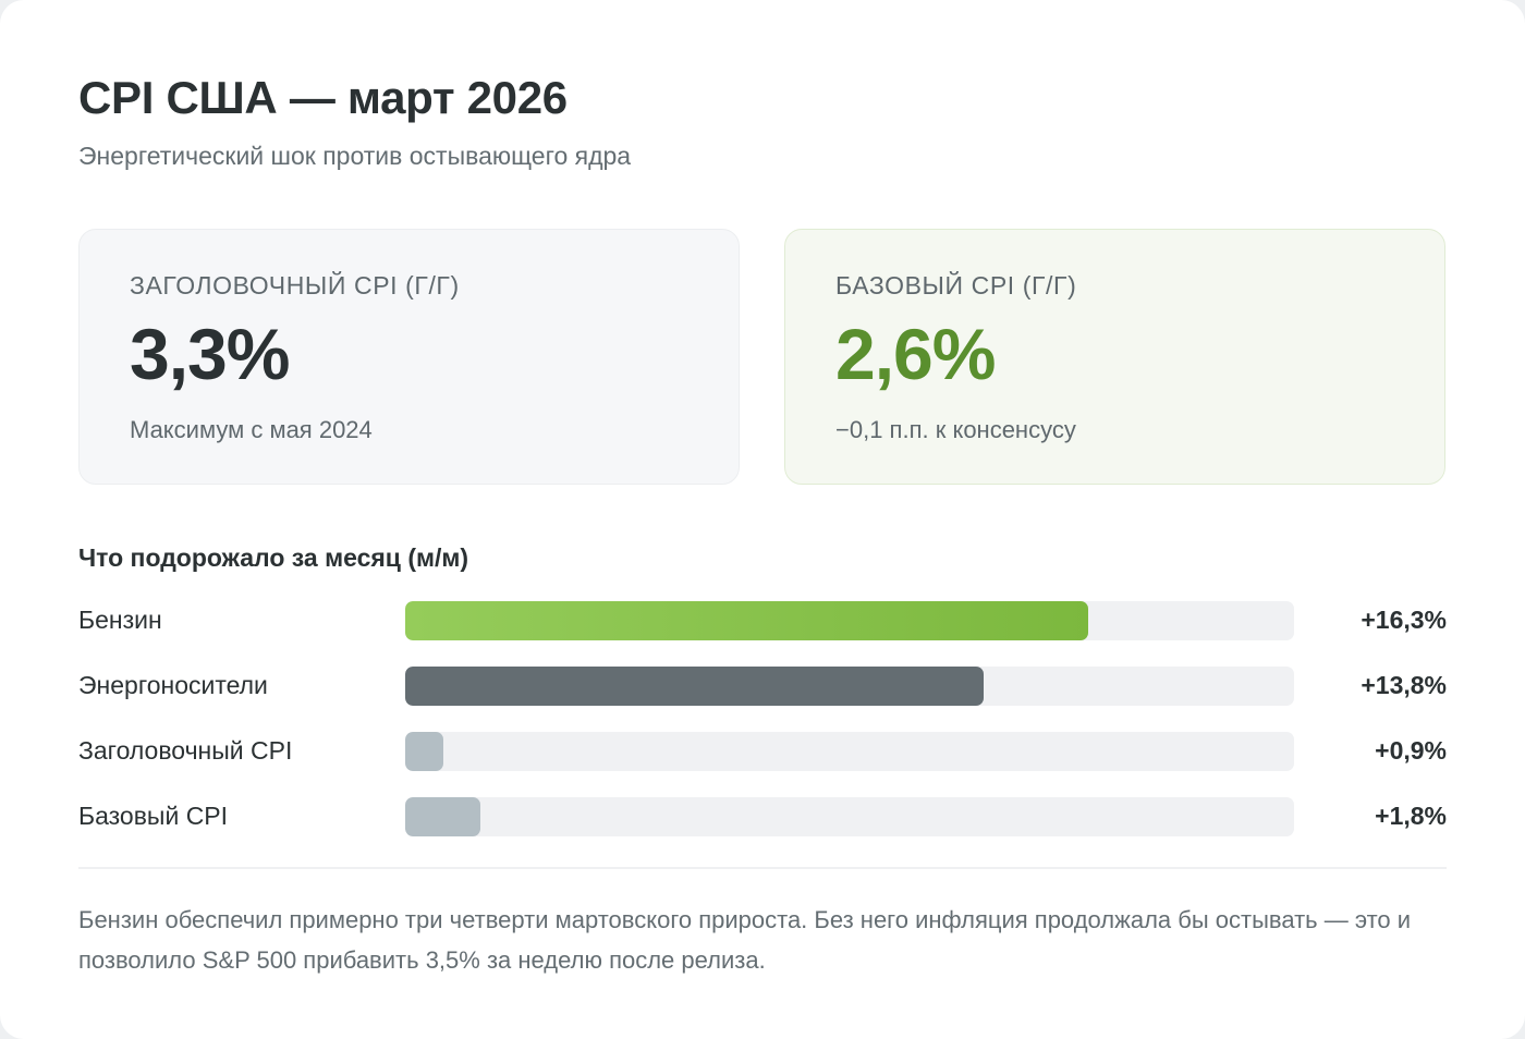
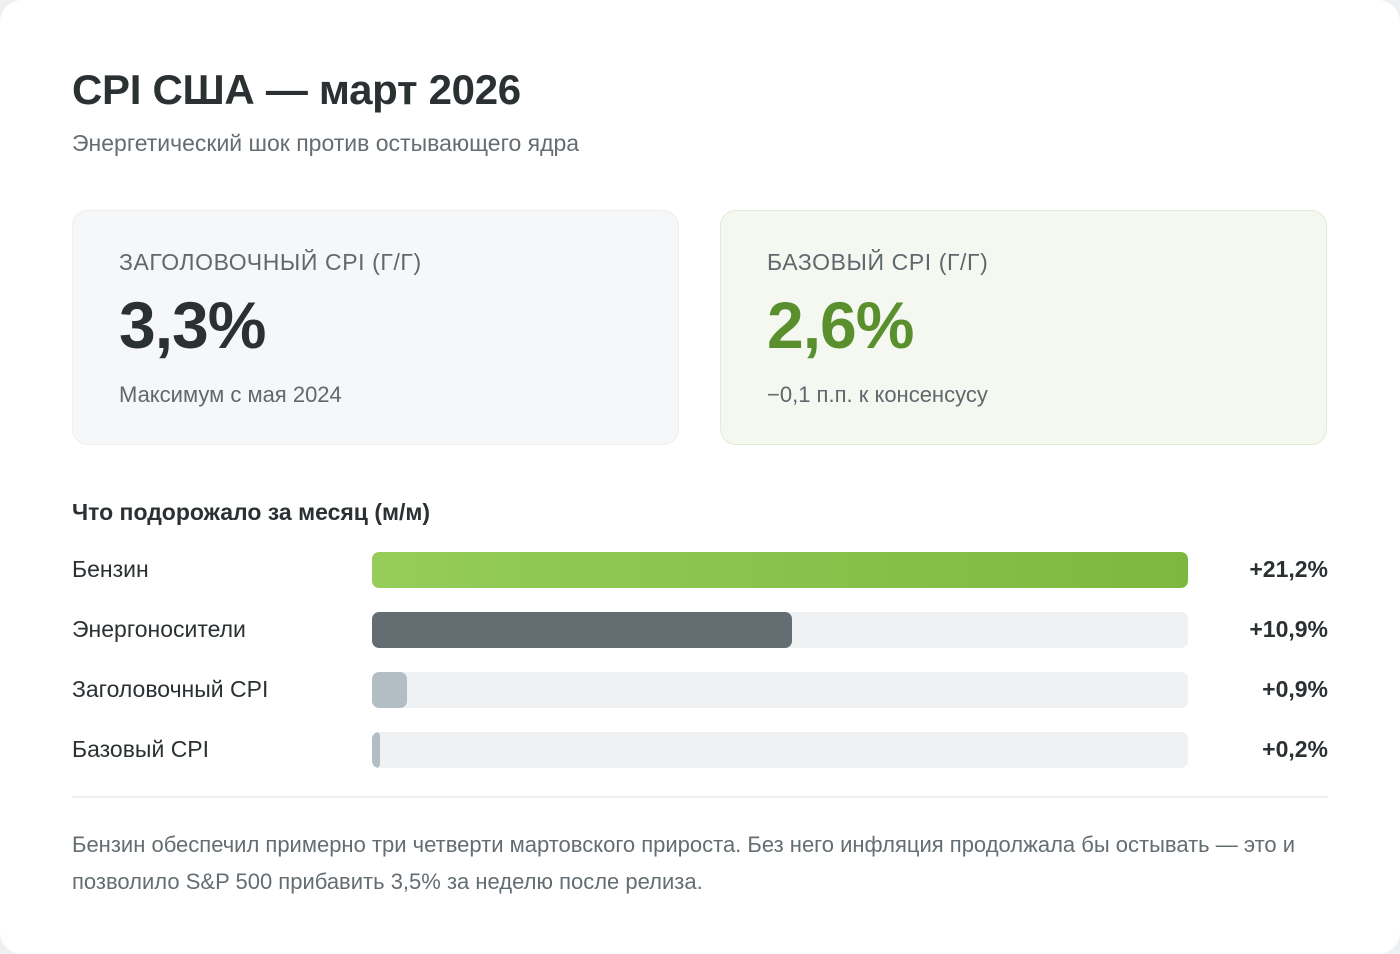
Бензин: +16,3% -> +21,2%
Энергоносители: +13,8% -> +10,9%
Базовый CPI: +1,8% -> +0,2%
